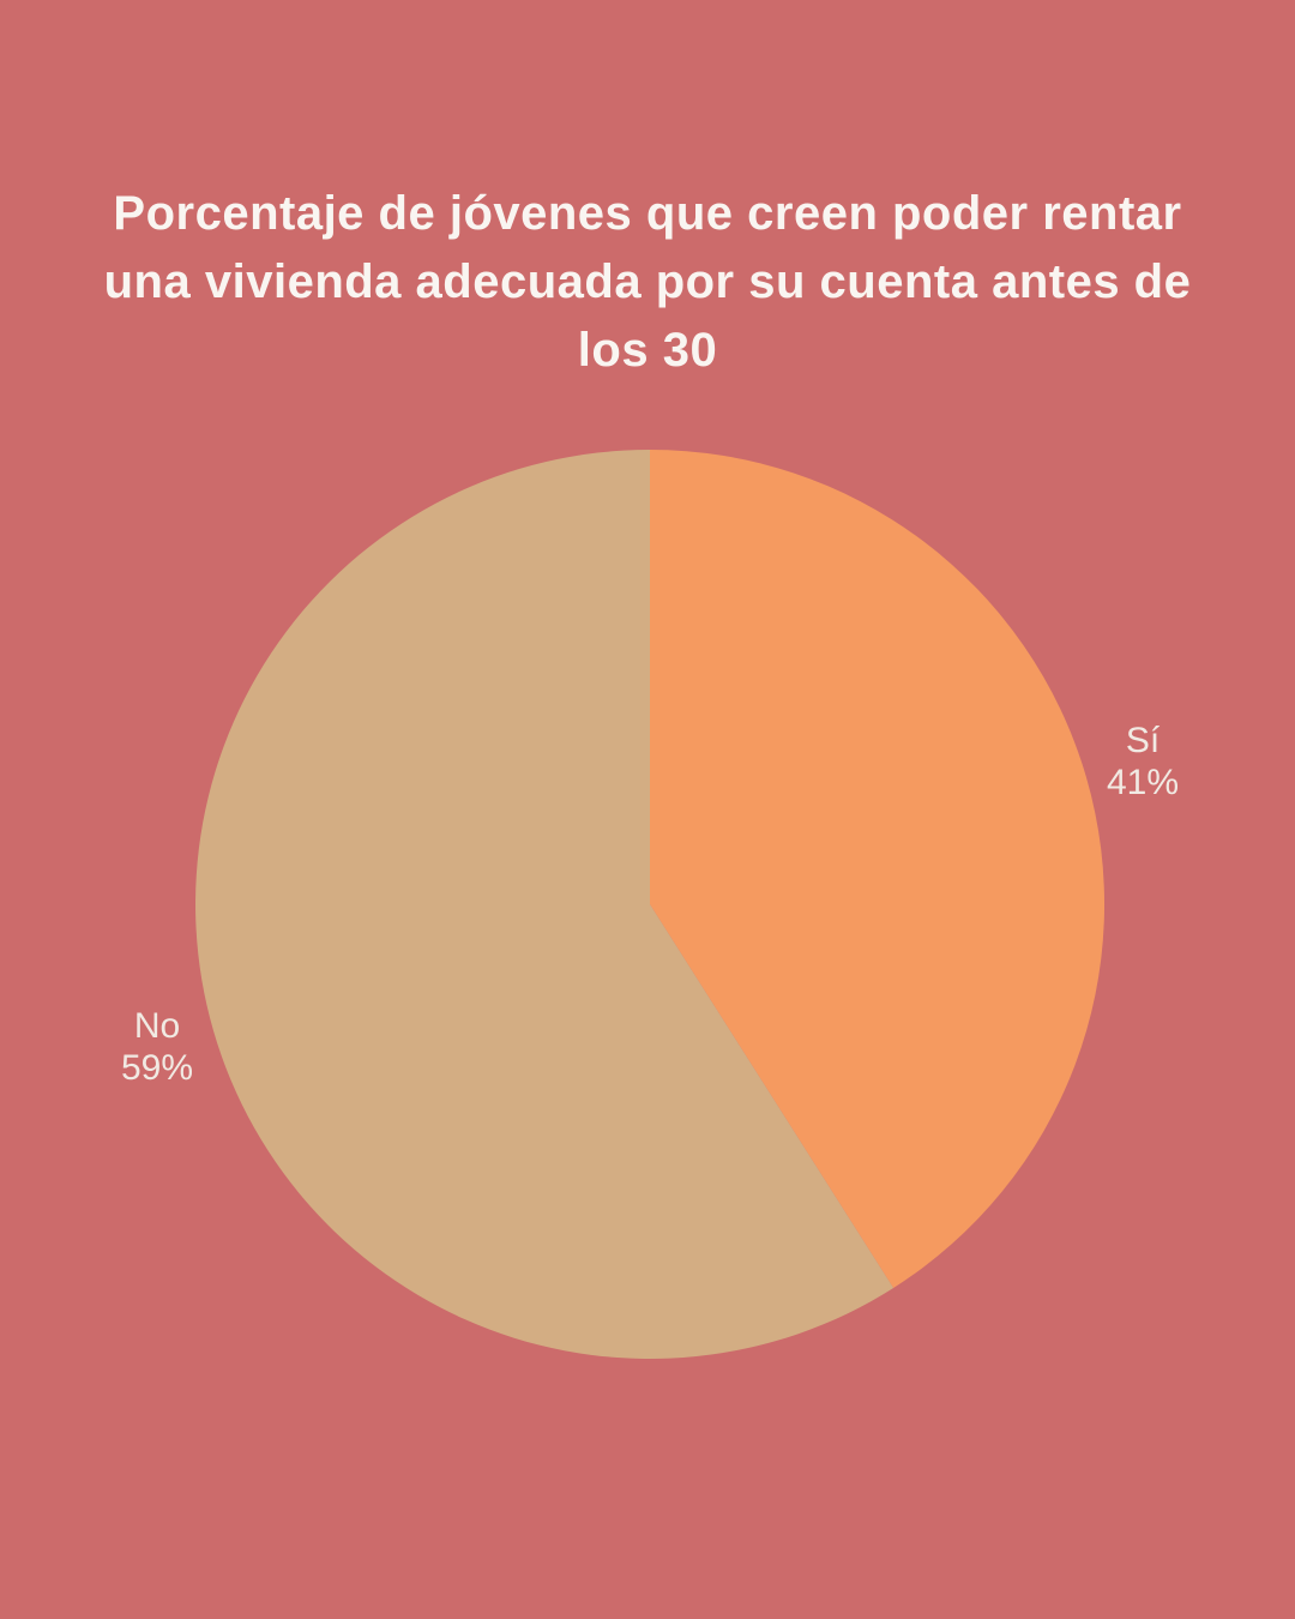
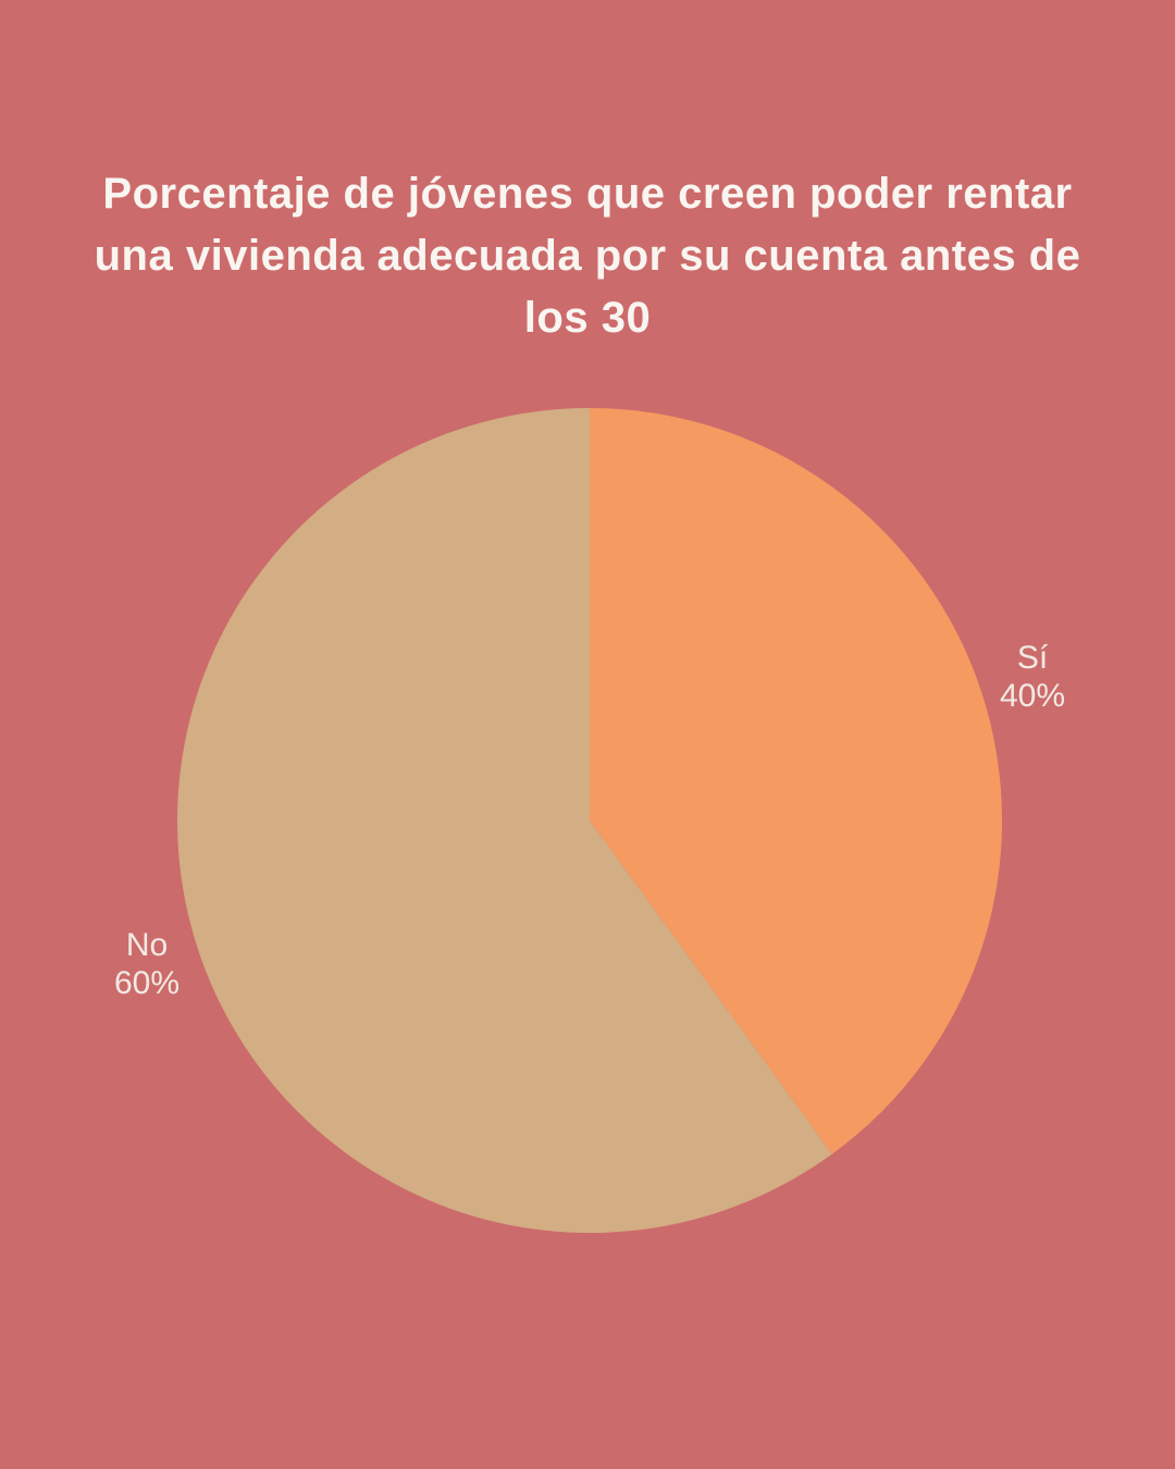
Sí: 41% -> 40%
No: 59% -> 60%
